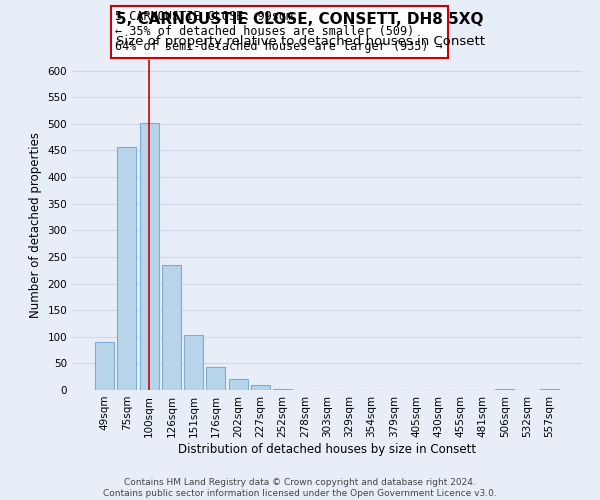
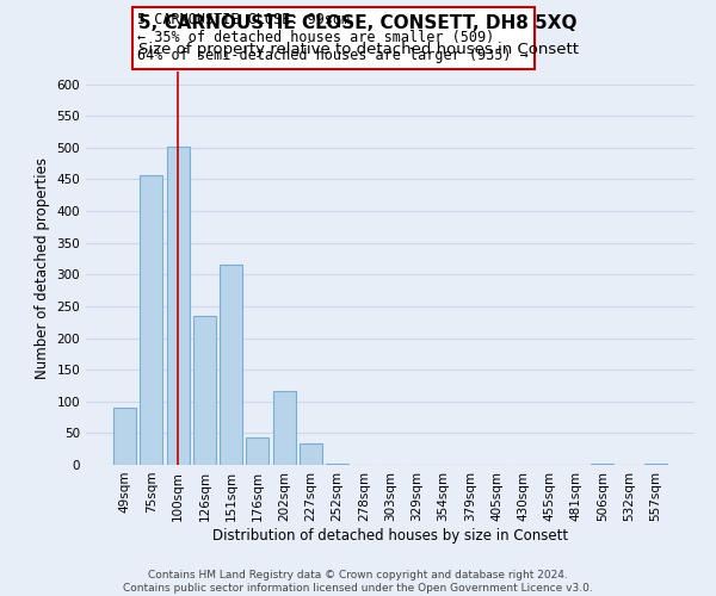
151sqm: 104 -> 316
202sqm: 20 -> 116
227sqm: 10 -> 34
